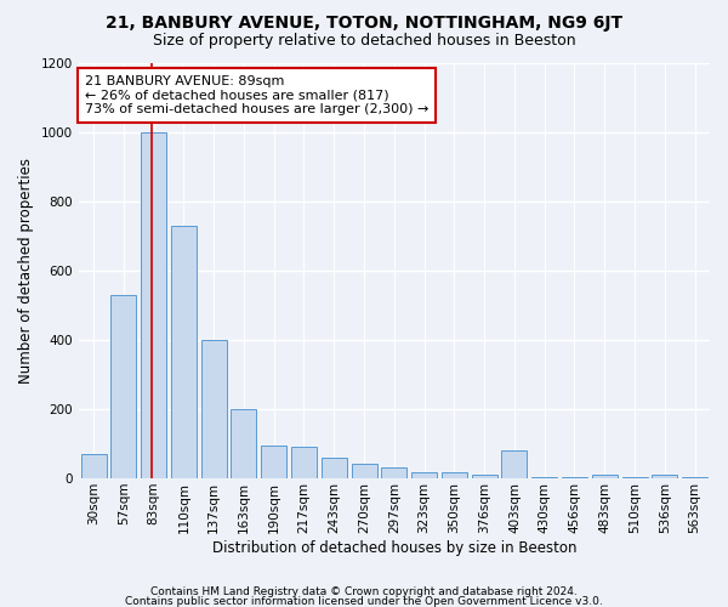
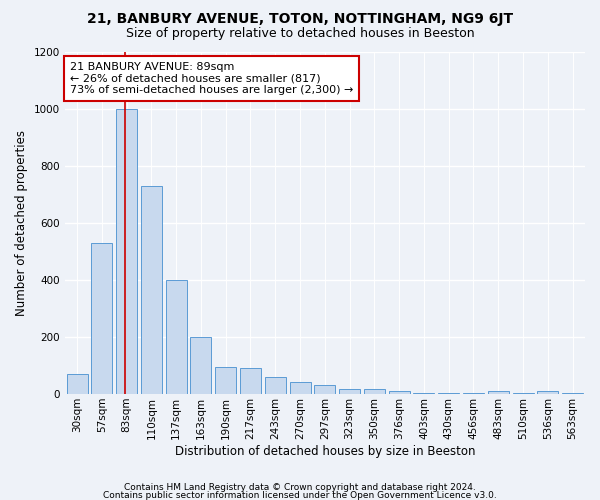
403sqm: 80 -> 5
